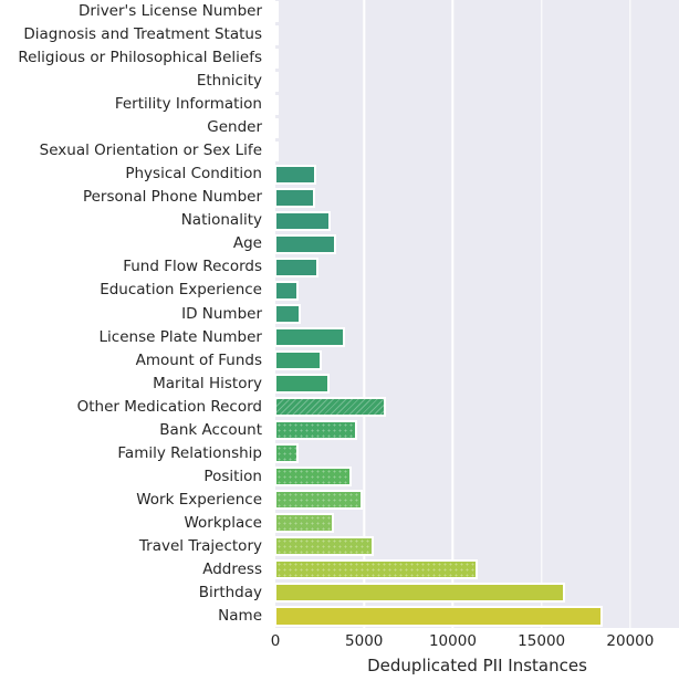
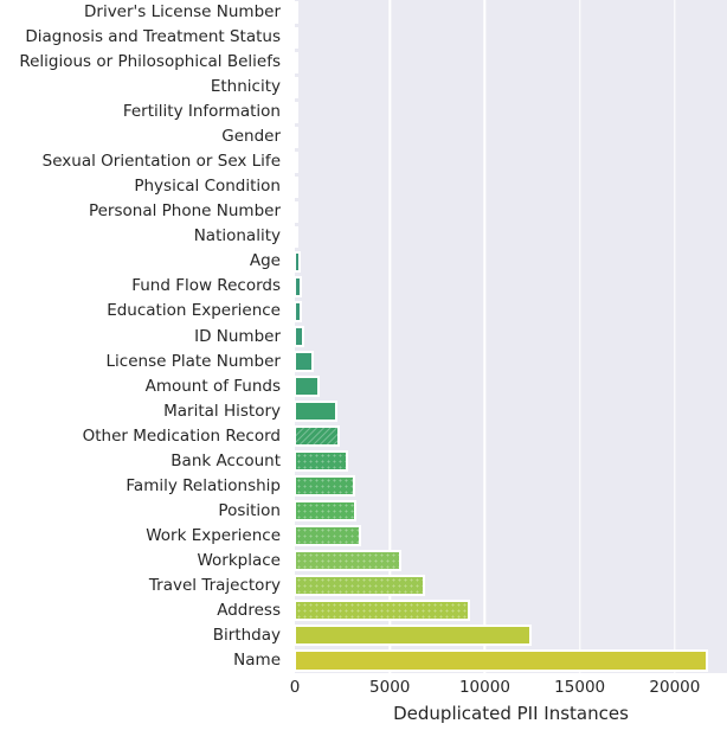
Physical Condition: 2200 -> 100
Personal Phone Number: 2100 -> 100
Nationality: 3000 -> 100
Age: 3300 -> 200
Fund Flow Records: 2300 -> 200
Education Experience: 1200 -> 300
ID Number: 1300 -> 400
License Plate Number: 3800 -> 900
Amount of Funds: 2500 -> 1200
Marital History: 2900 -> 2100
Other Medication Record: 6100 -> 2300
Bank Account: 4500 -> 2600
Family Relationship: 1200 -> 3000
Position: 4200 -> 3100
Work Experience: 4800 -> 3400
Workplace: 3200 -> 5500
Travel Trajectory: 5400 -> 6800
Address: 11300 -> 9100
Birthday: 16200 -> 12400
Name: 18300 -> 21600
